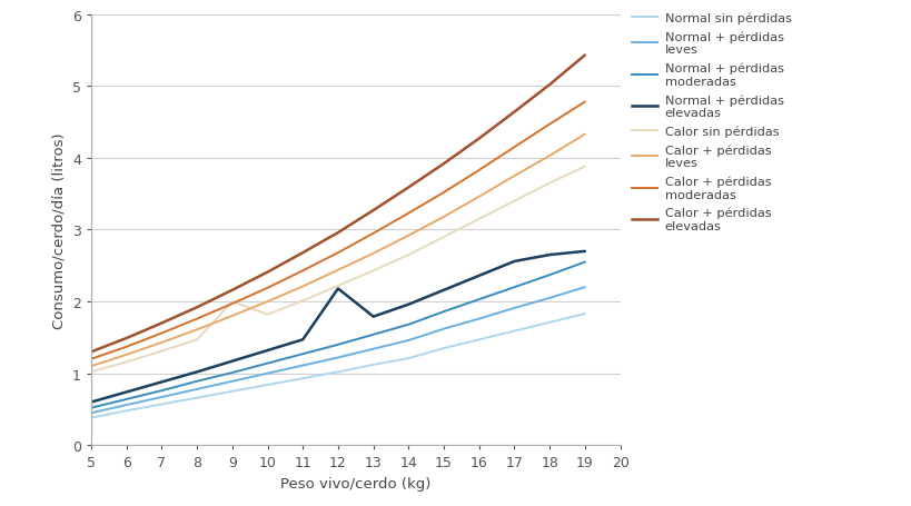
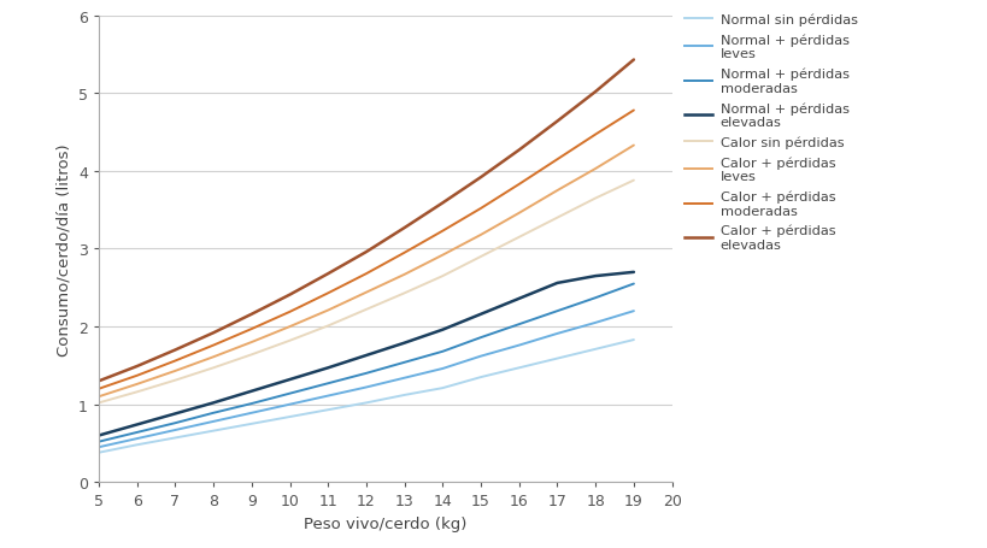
Calor sin pérdidas/9: 2.00 -> 1.64
Normal + pérdidas elevadas/12: 2.18 -> 1.63
